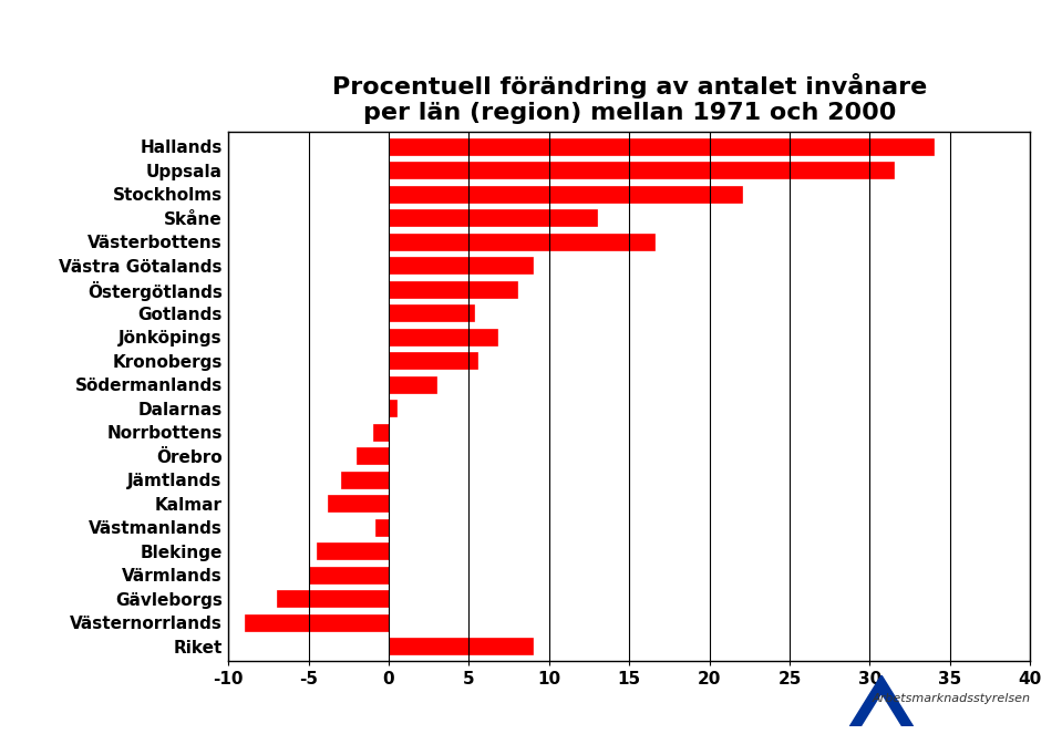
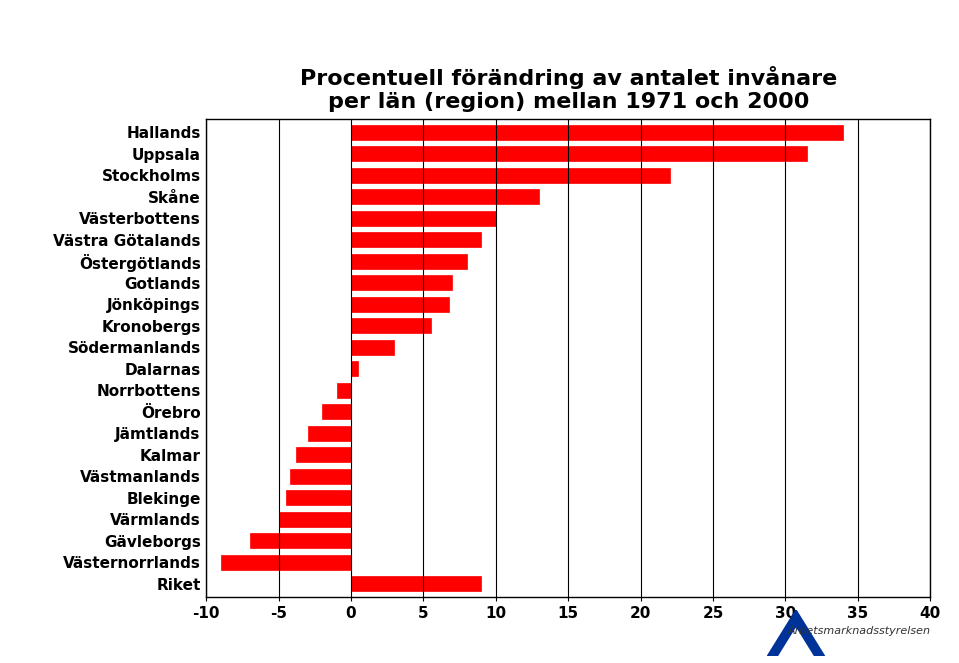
Västerbottens: 16.6 -> 10.0
Gotlands: 5.3 -> 7.0
Västmanlands: -0.8 -> -4.2
